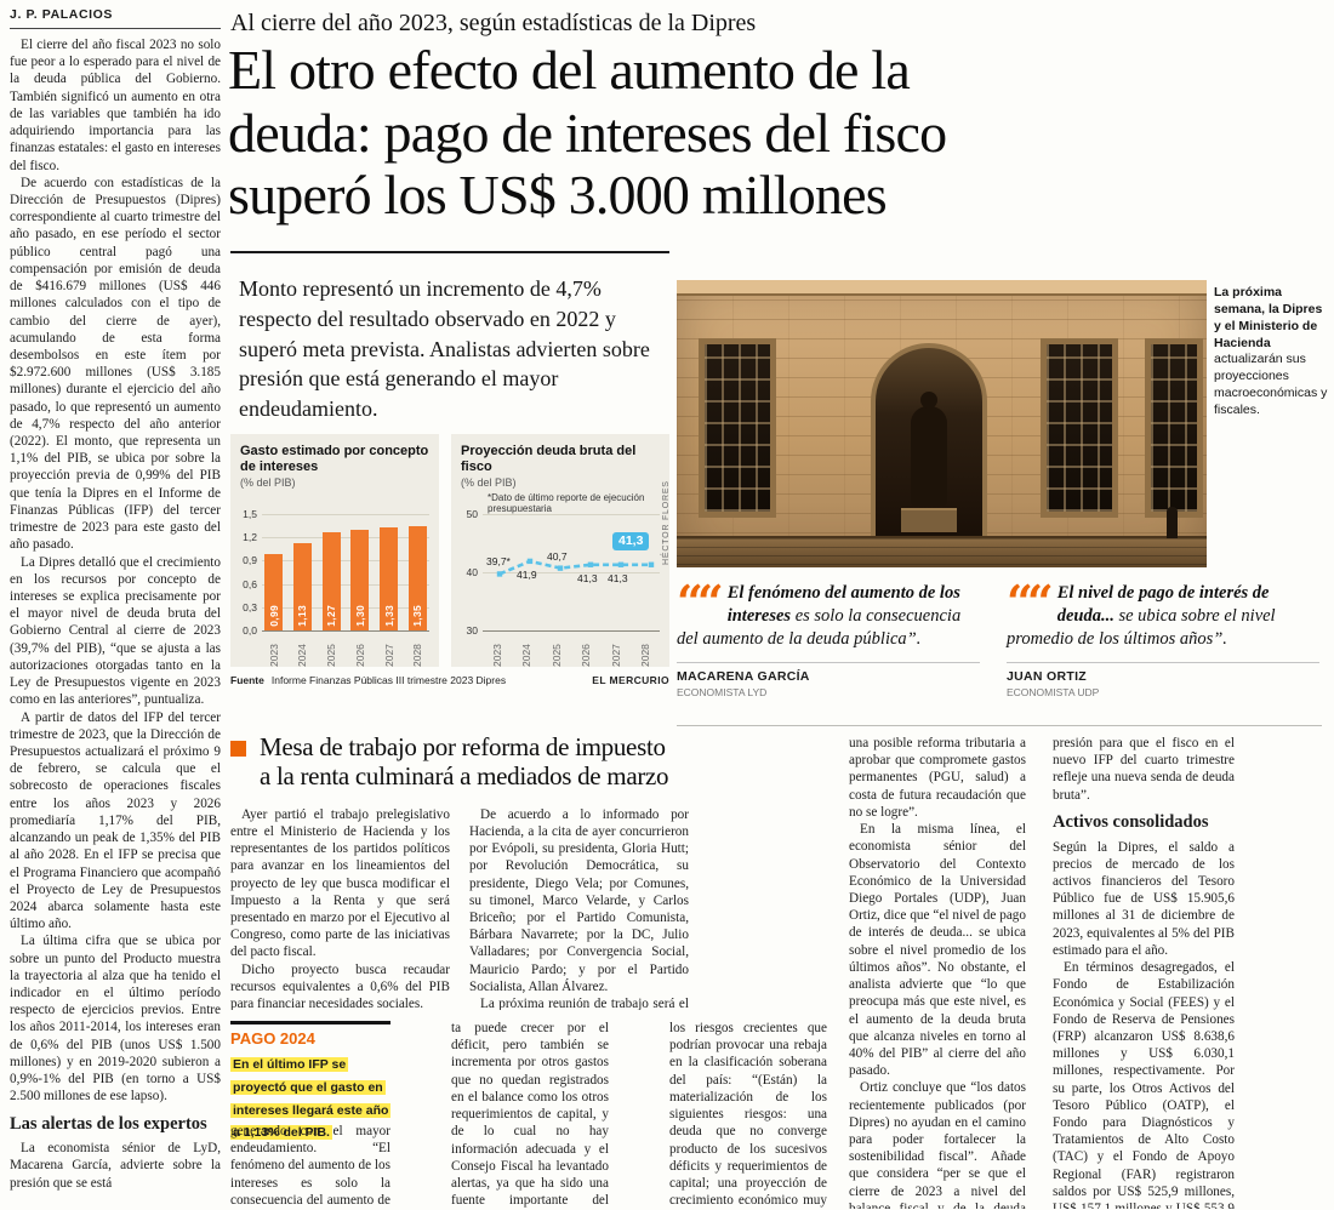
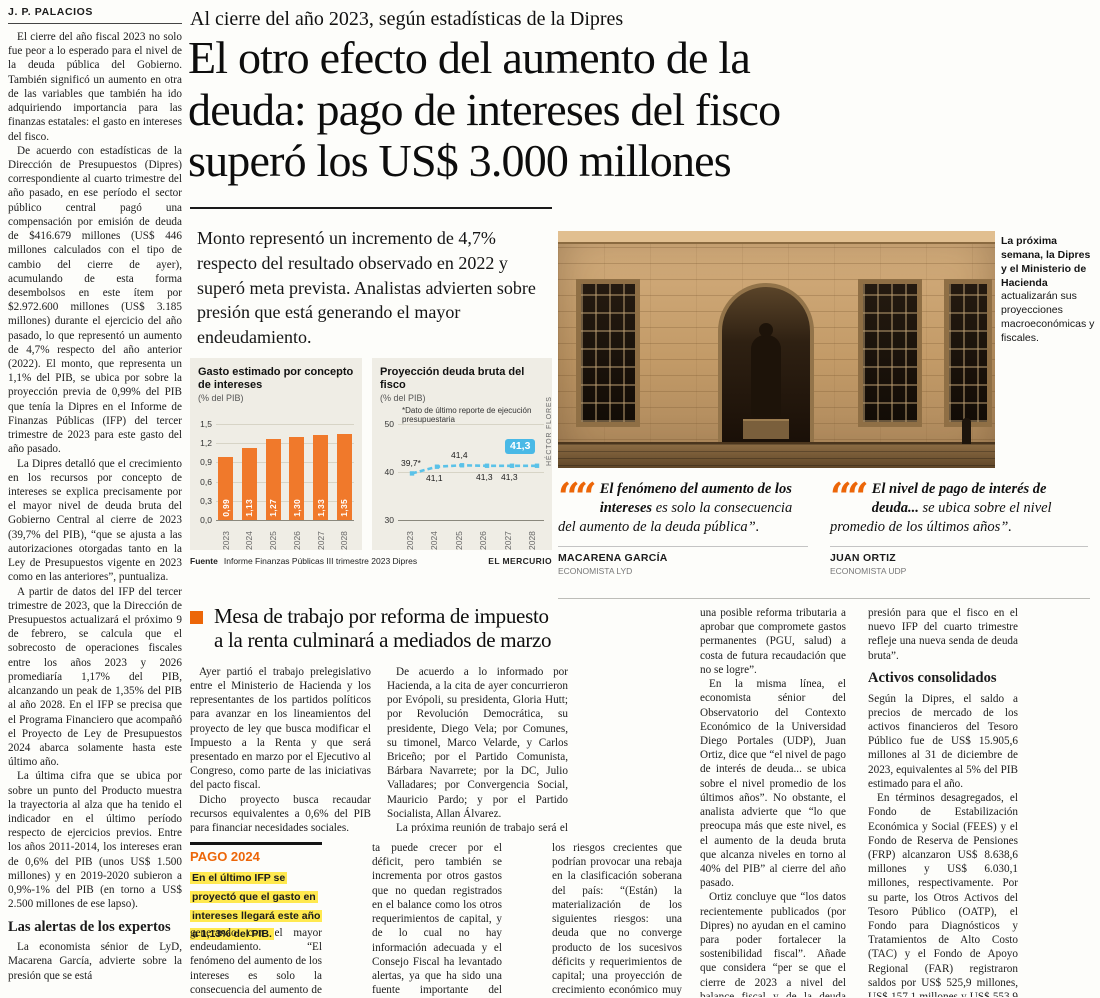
Proyección deuda bruta del fisco/2024: 41,9 -> 41,1
Proyección deuda bruta del fisco/2025: 40,7 -> 41,4
